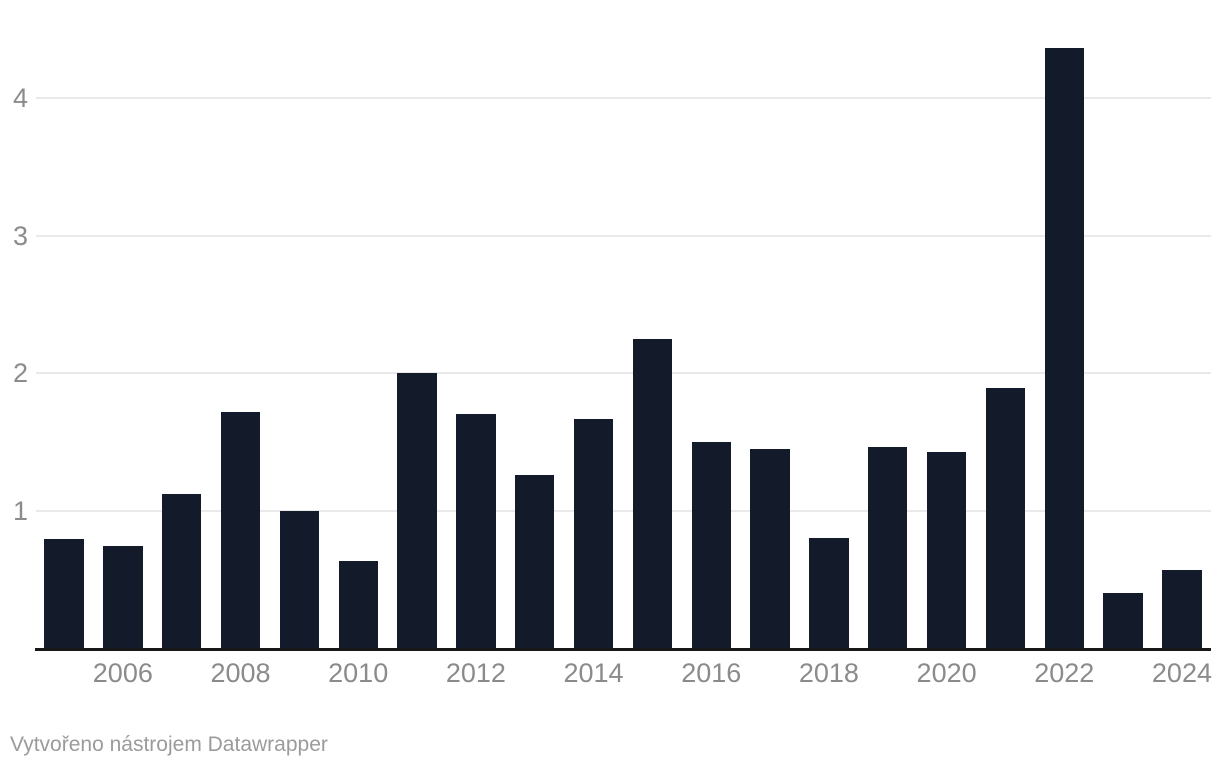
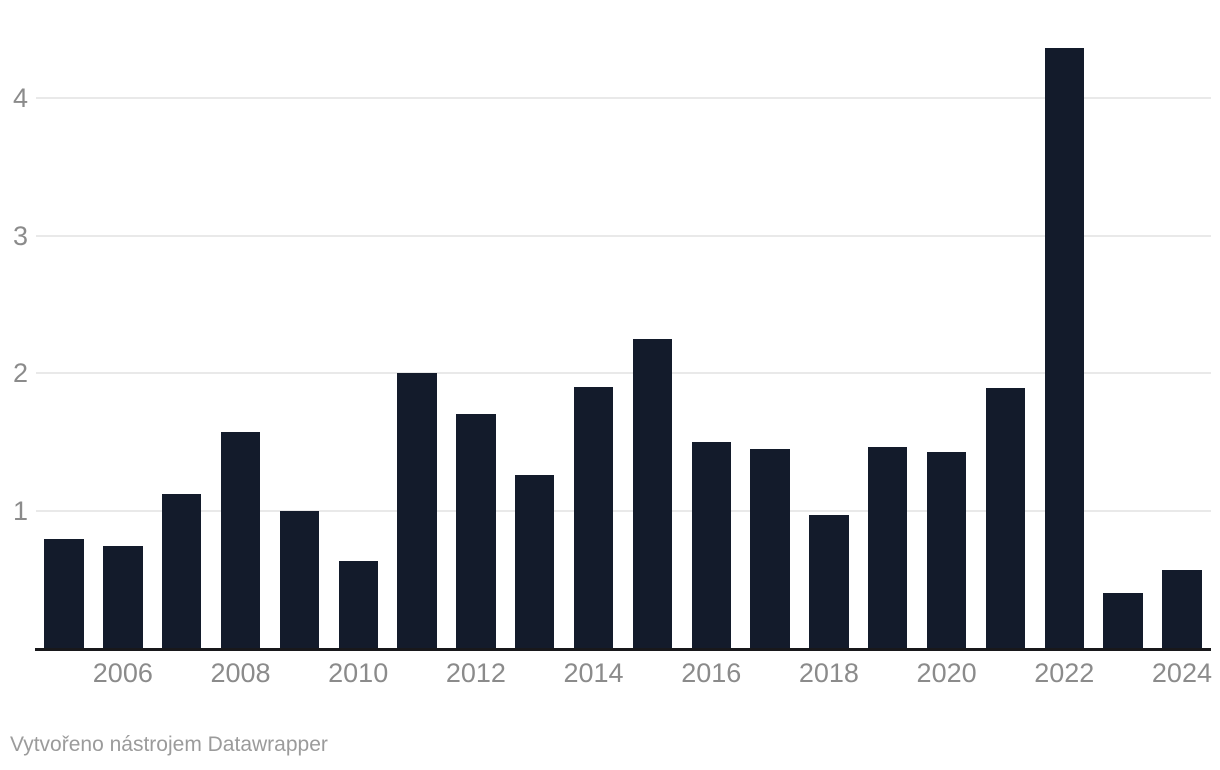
2008: 1.72 -> 1.57
2014: 1.67 -> 1.90
2018: 0.80 -> 0.97
